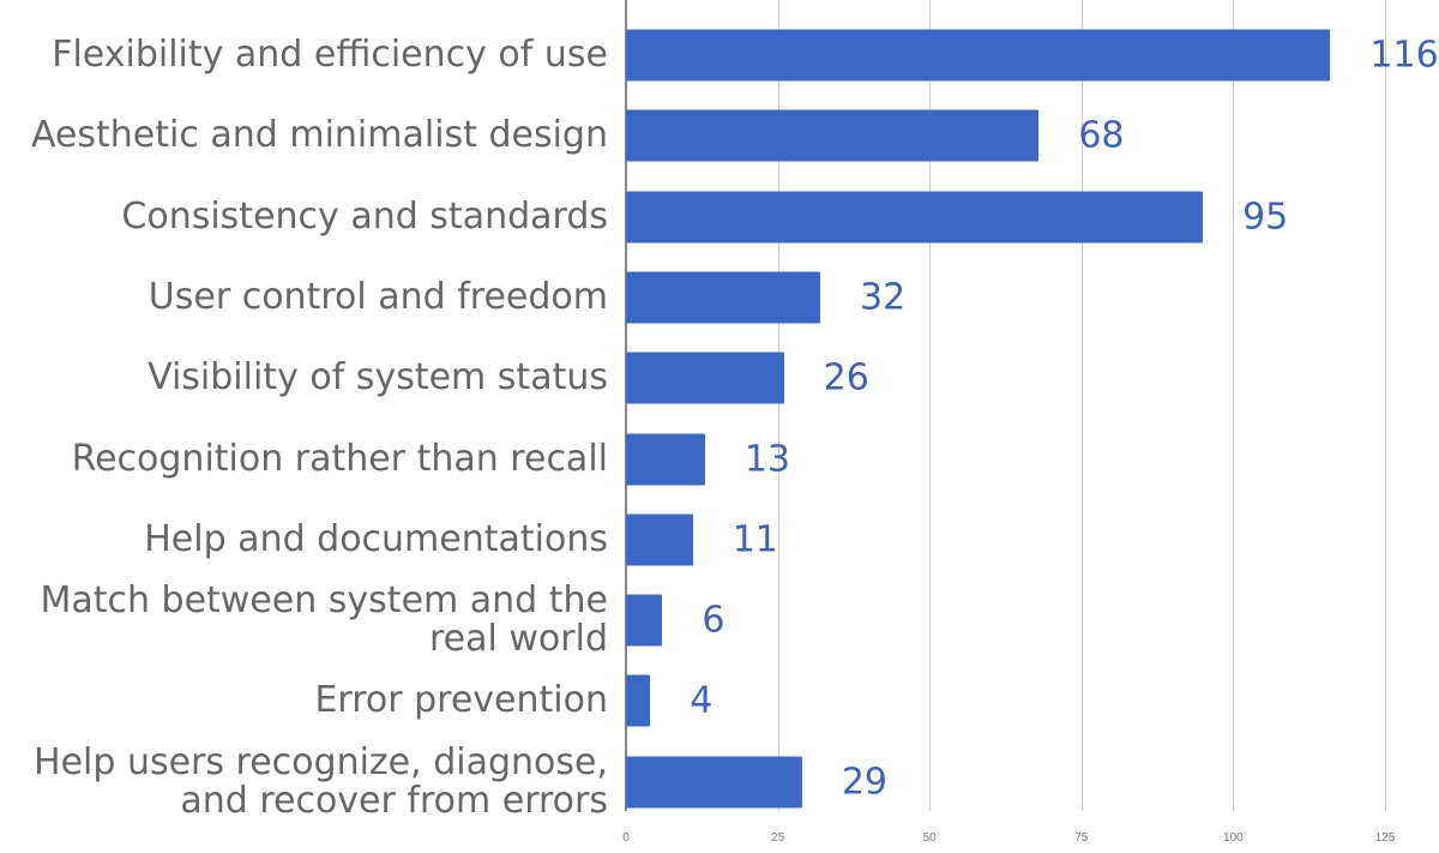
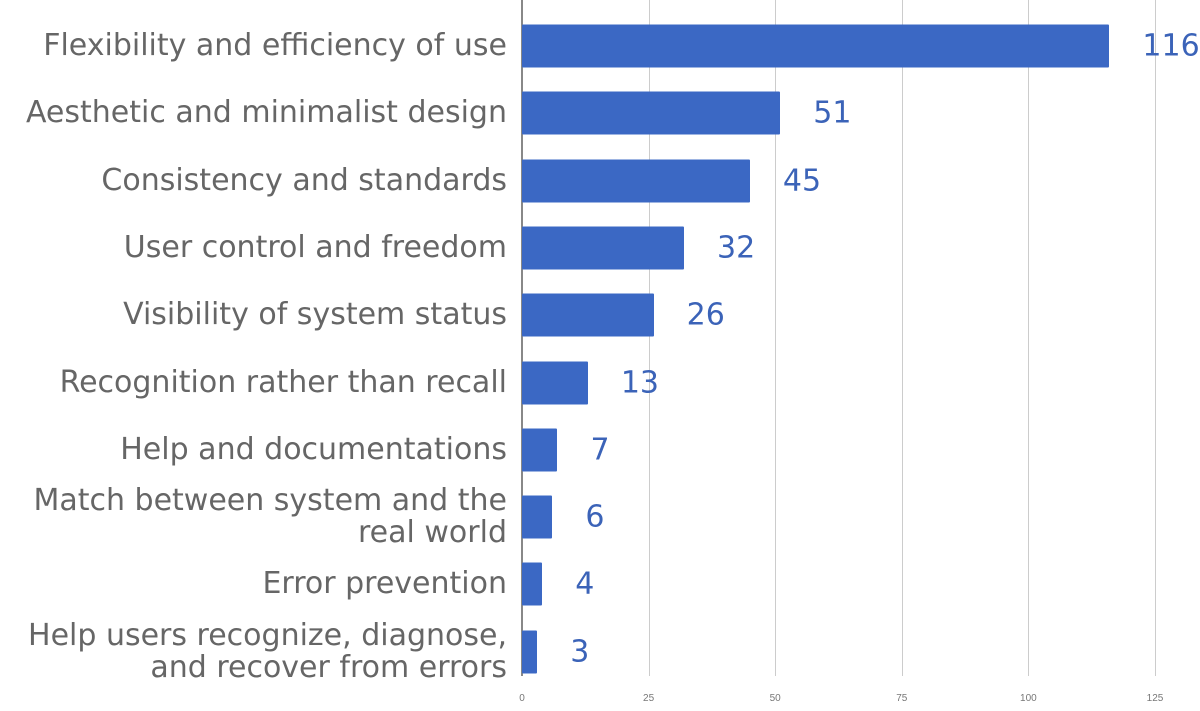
Aesthetic and minimalist design: 68 -> 51
Consistency and standards: 95 -> 45
Help and documentations: 11 -> 7
Help users recognize, diagnose, and recover from errors: 29 -> 3
